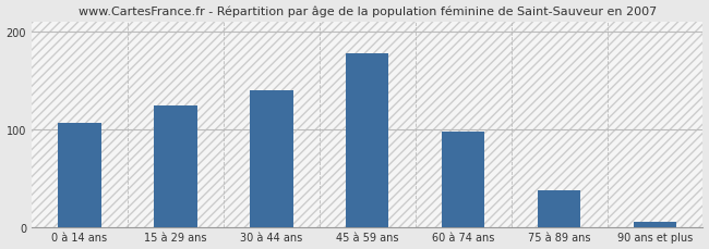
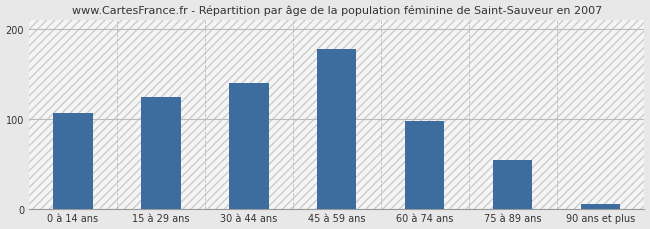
75 à 89 ans: 37 -> 54
